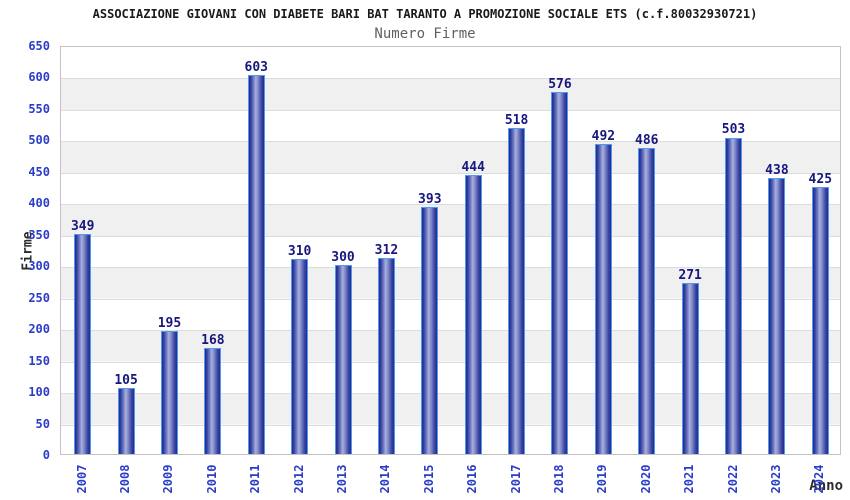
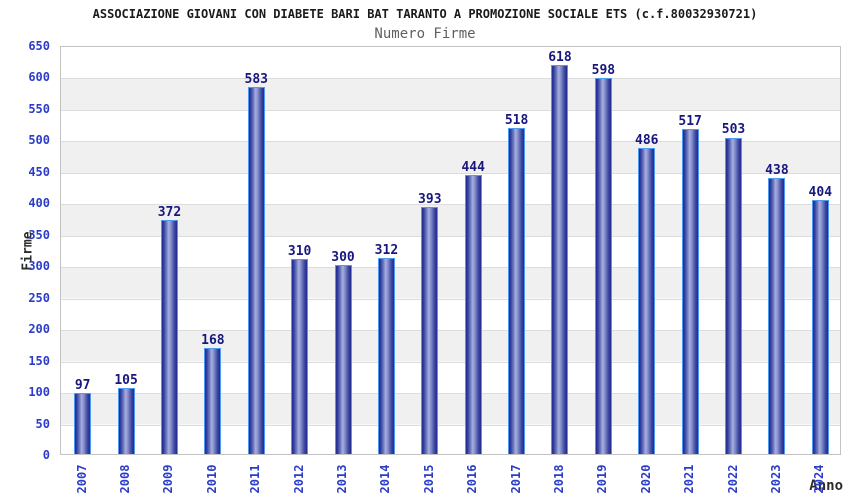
2007: 349 -> 97
2009: 195 -> 372
2011: 603 -> 583
2018: 576 -> 618
2019: 492 -> 598
2021: 271 -> 517
2024: 425 -> 404
